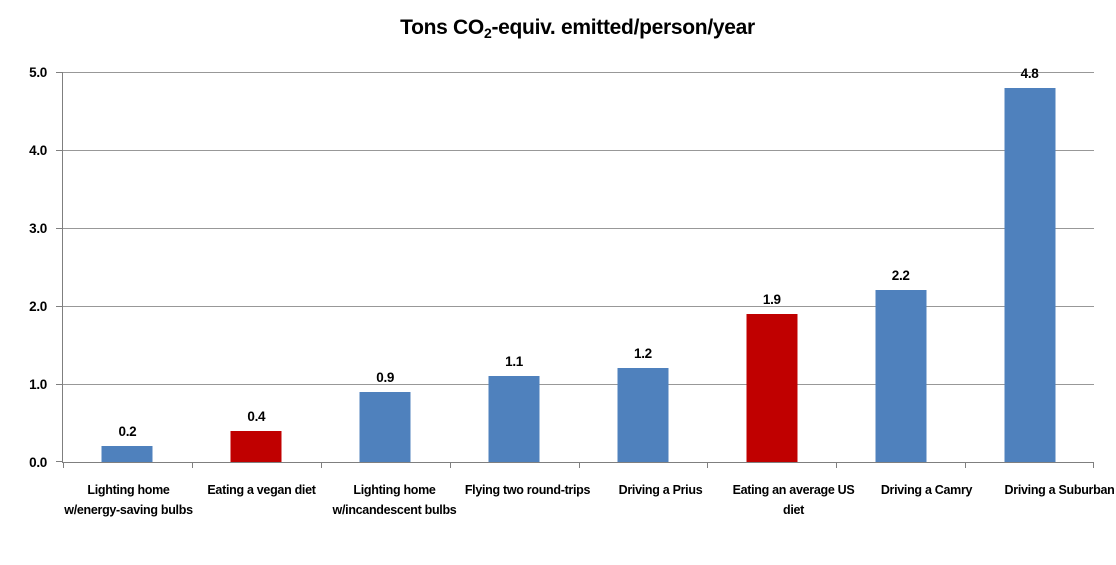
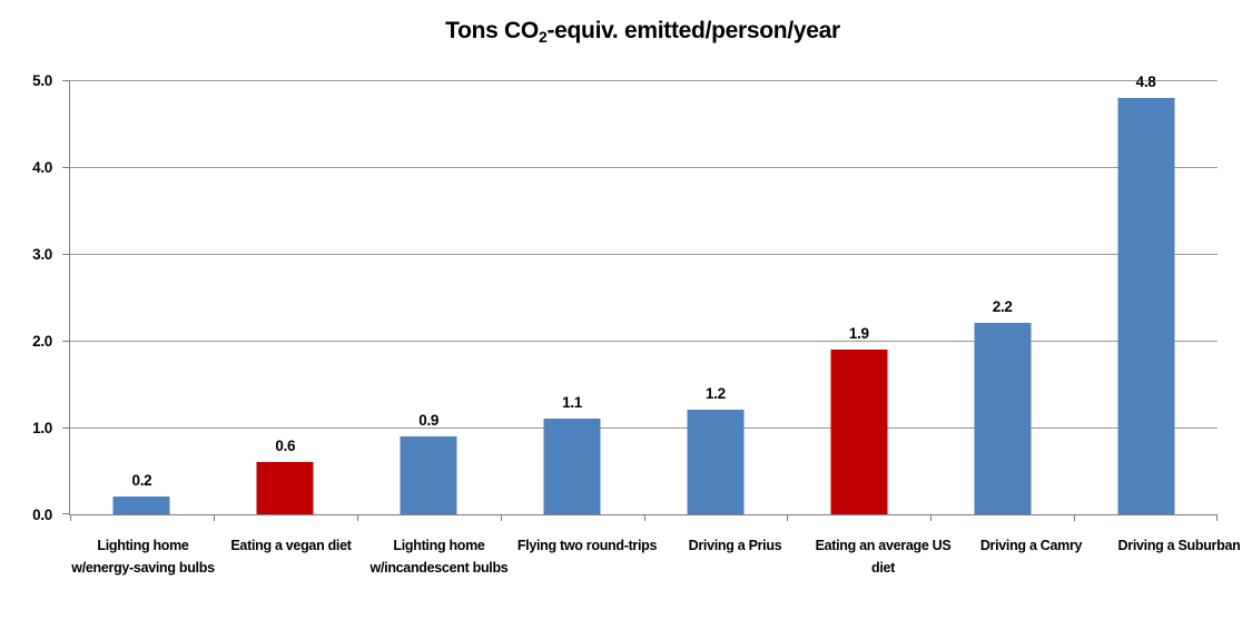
Eating a vegan diet: 0.4 -> 0.6
